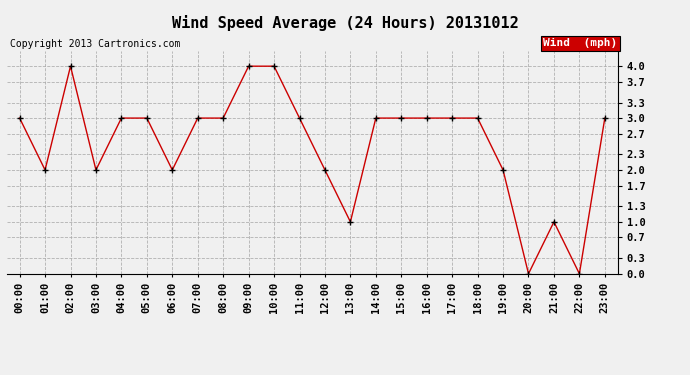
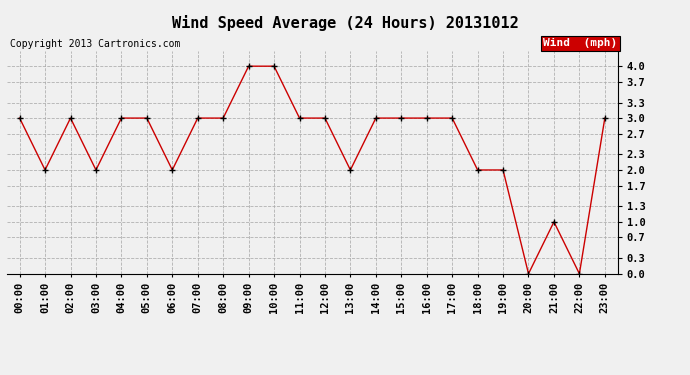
02:00: 4 -> 3
12:00: 2 -> 3
13:00: 1 -> 2
18:00: 3 -> 2
